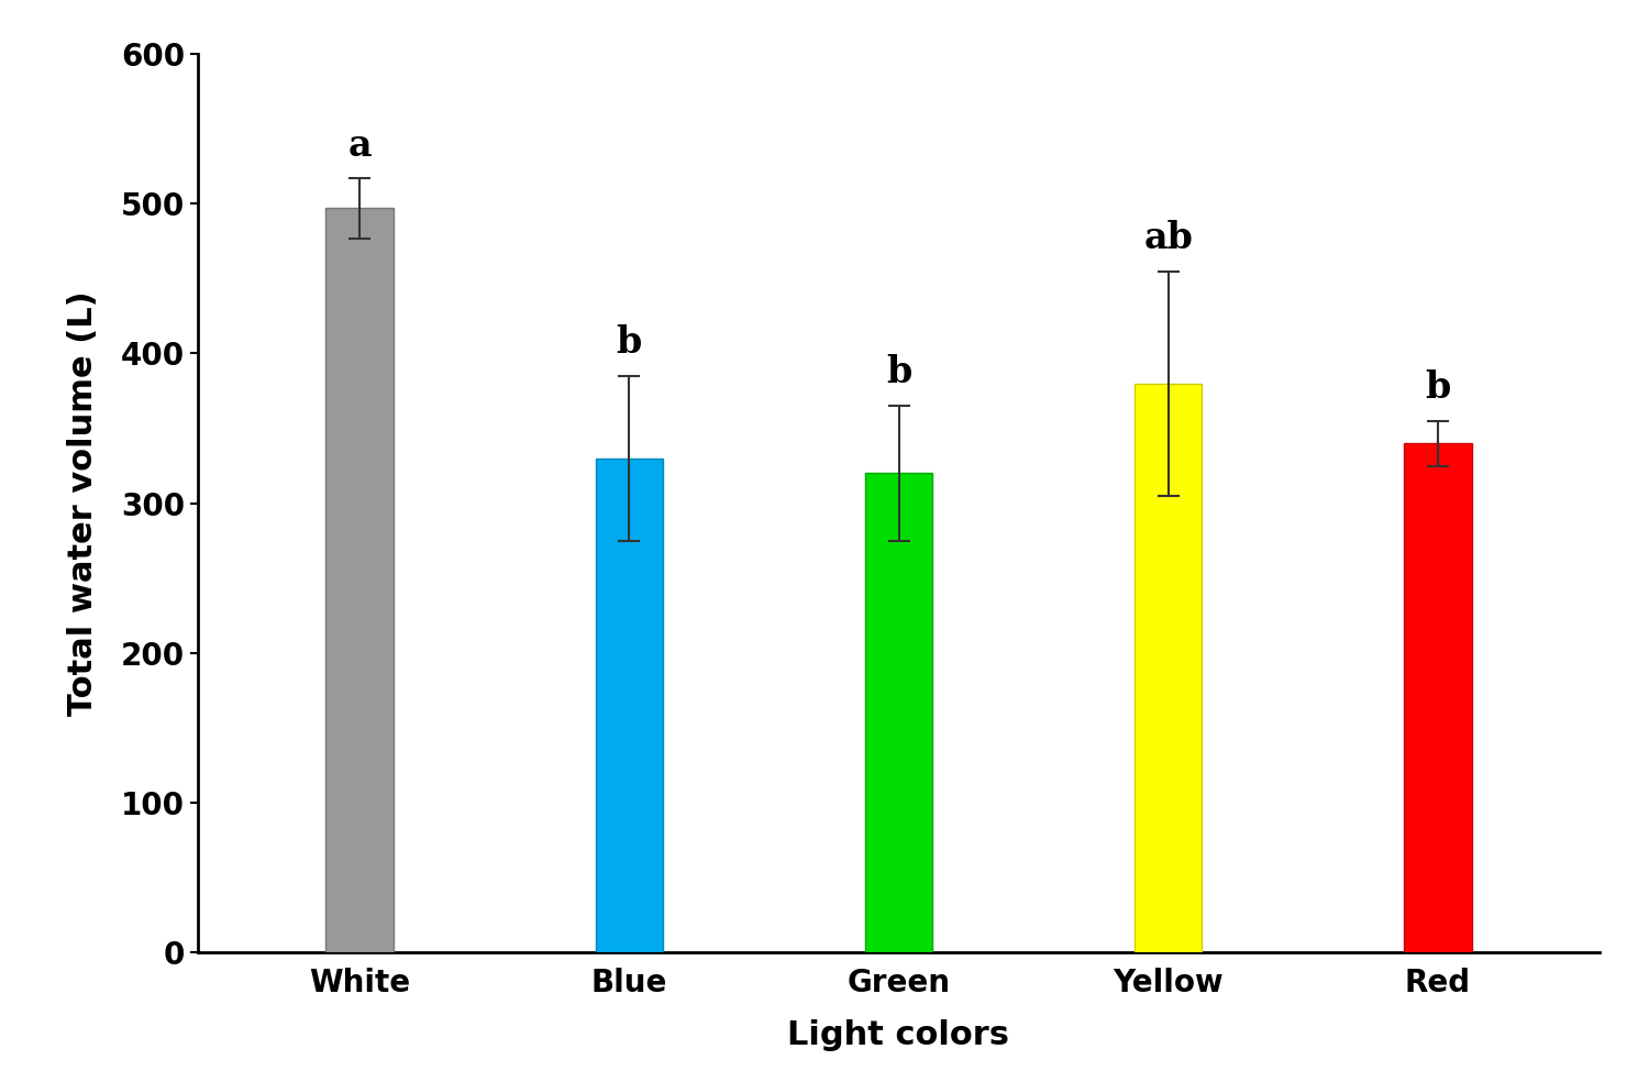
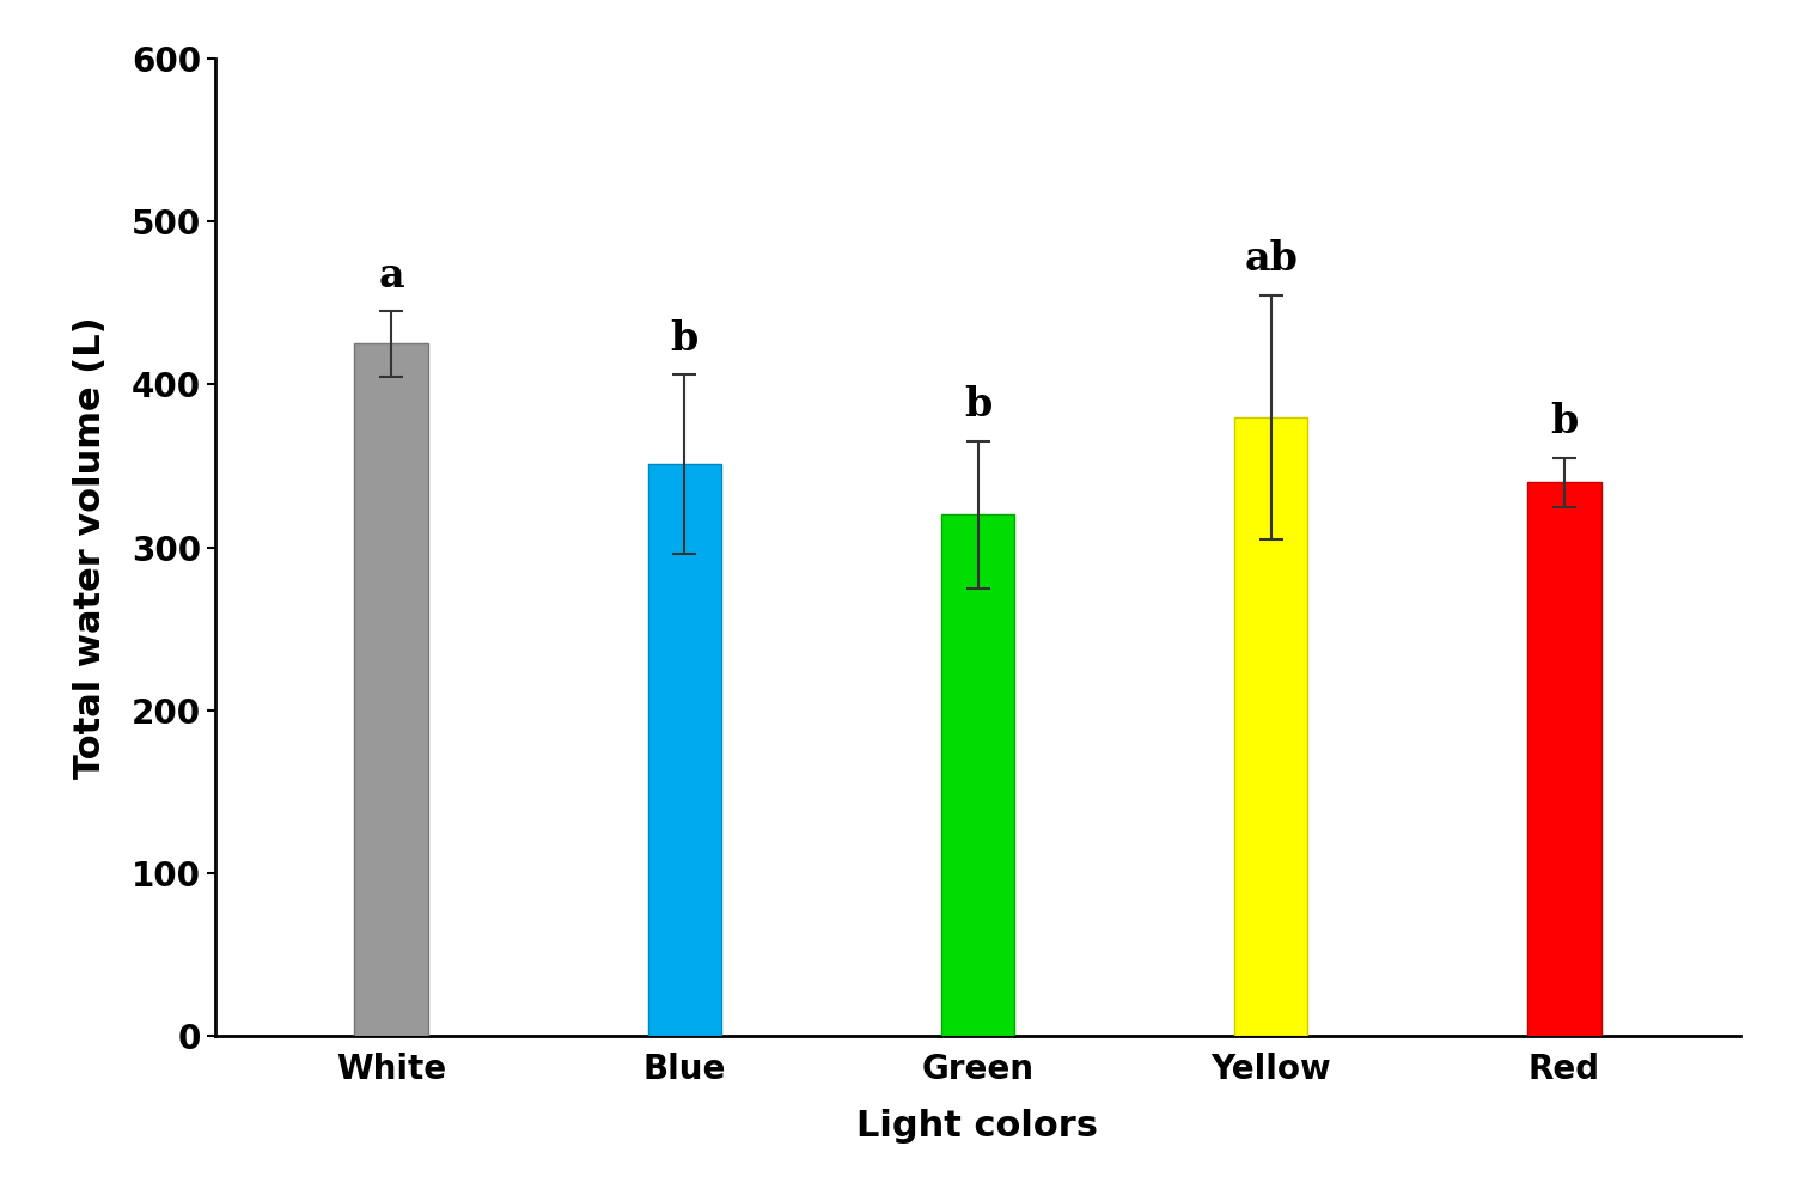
White: 497 -> 425
Blue: 330 -> 351
